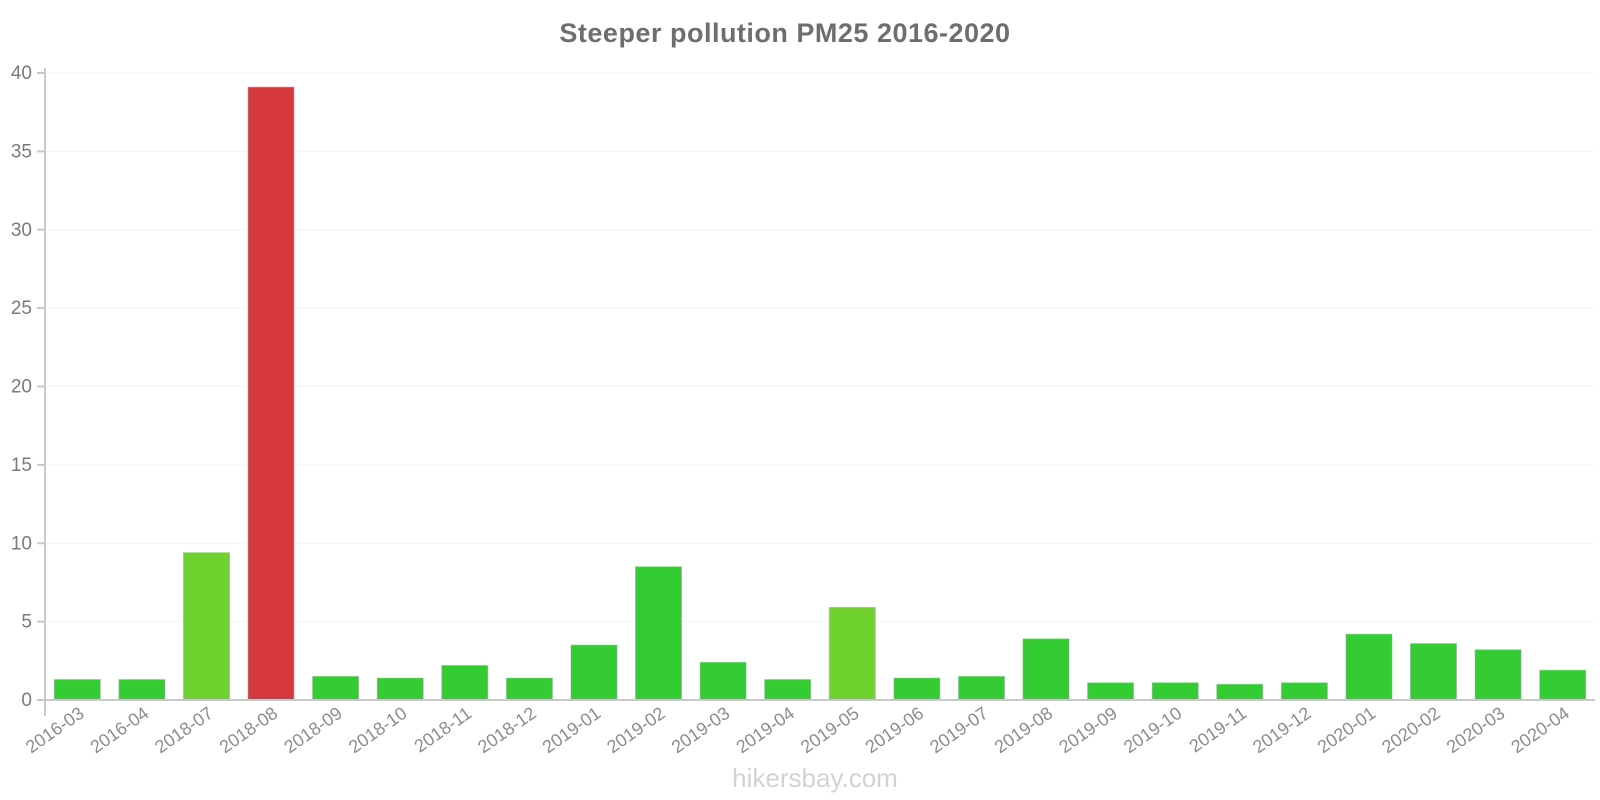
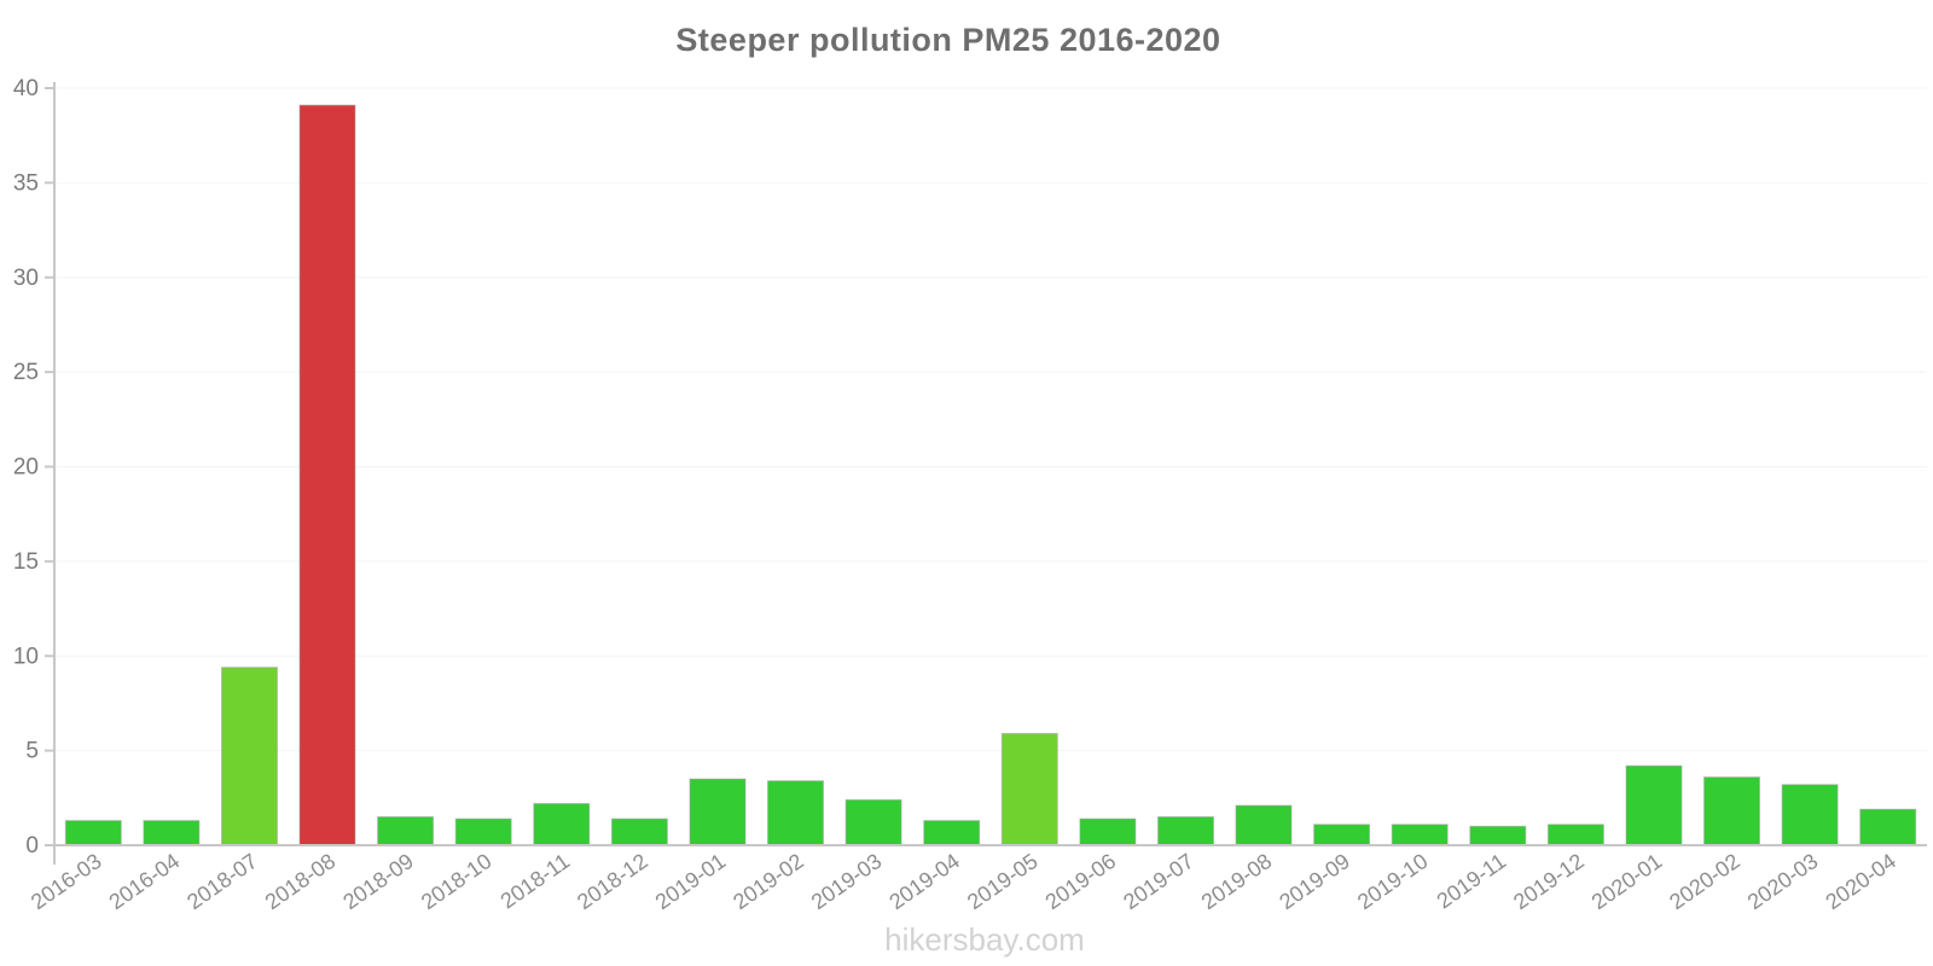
2019-02: 8.5 -> 3.4
2019-08: 3.9 -> 2.1
